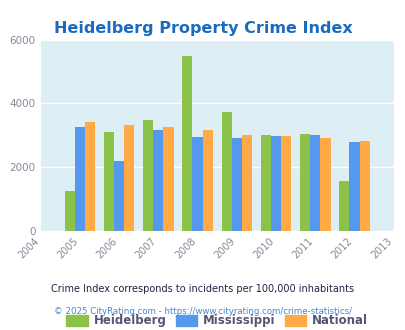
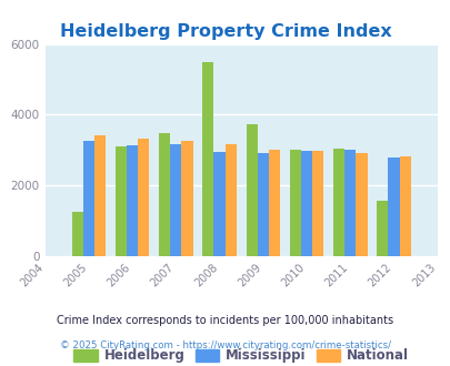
Mississippi/2006: 2200 -> 3150
